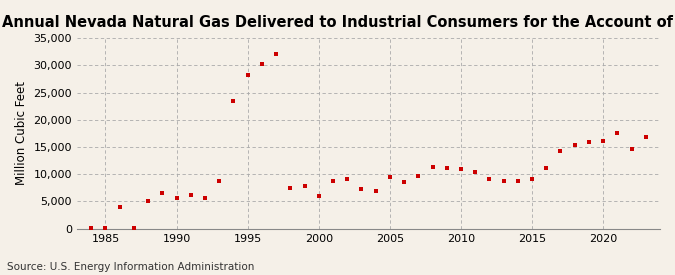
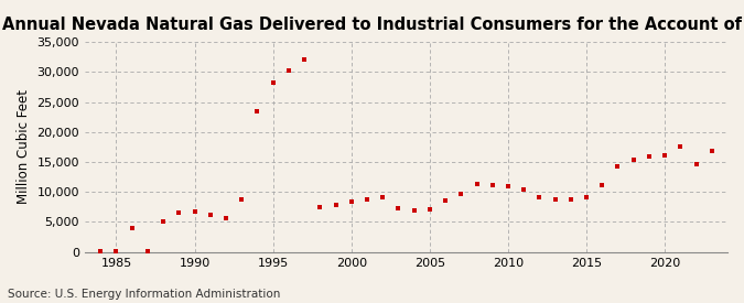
1990: 5,600 -> 6,700
2000: 6,000 -> 8,300
2005: 9,400 -> 7,100
